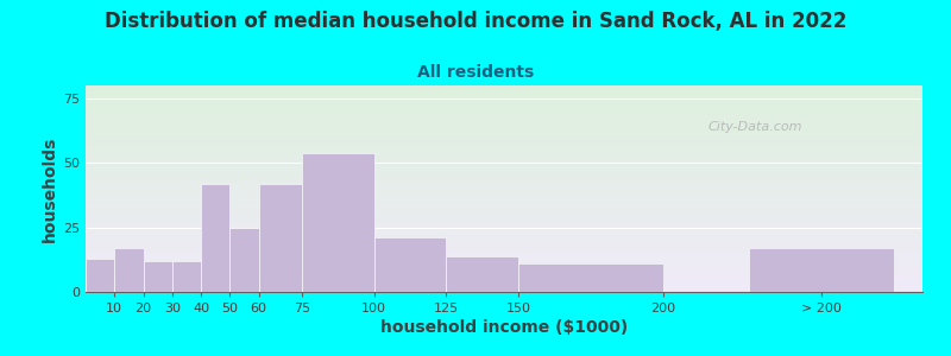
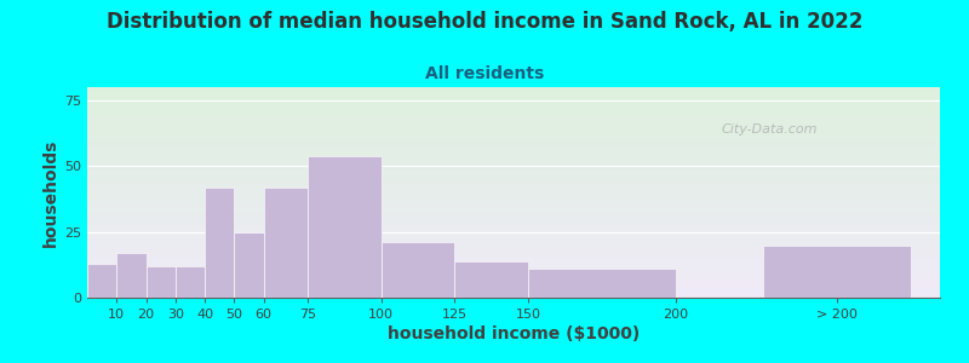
> 200: 17 -> 20
